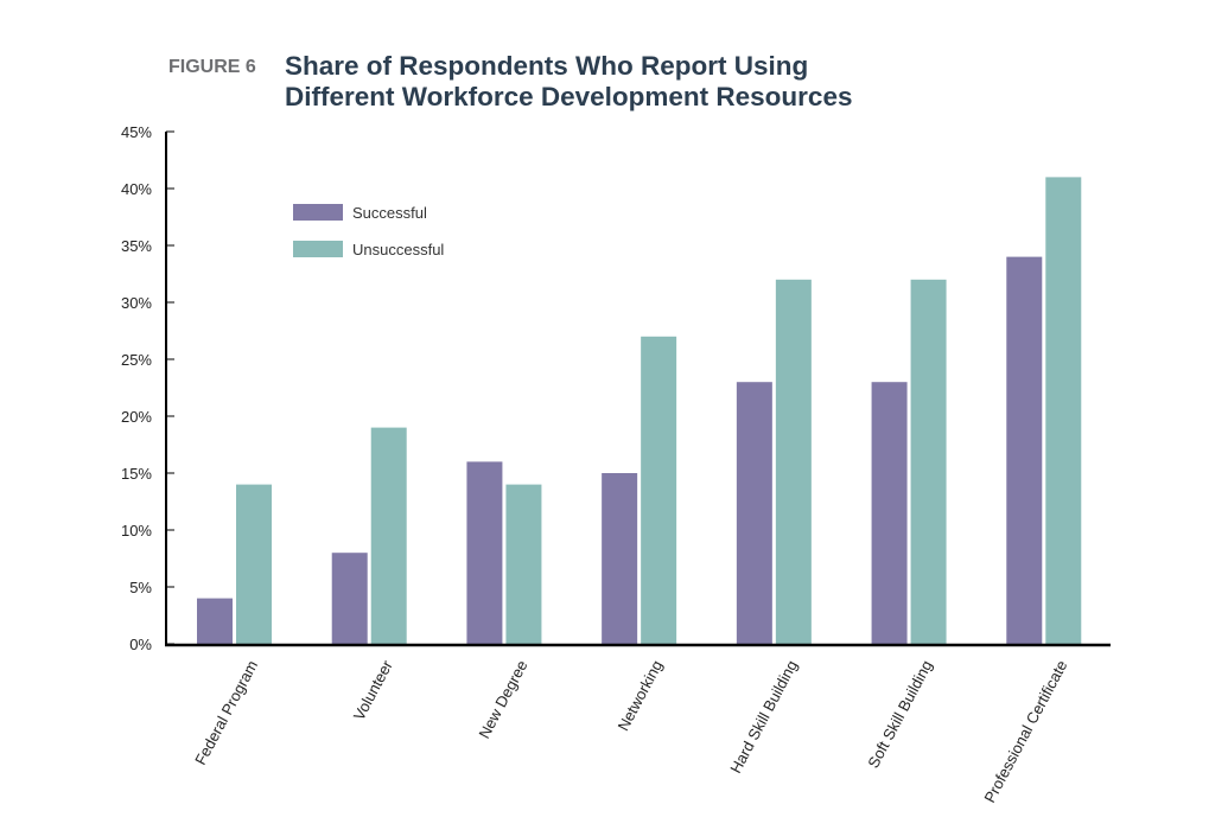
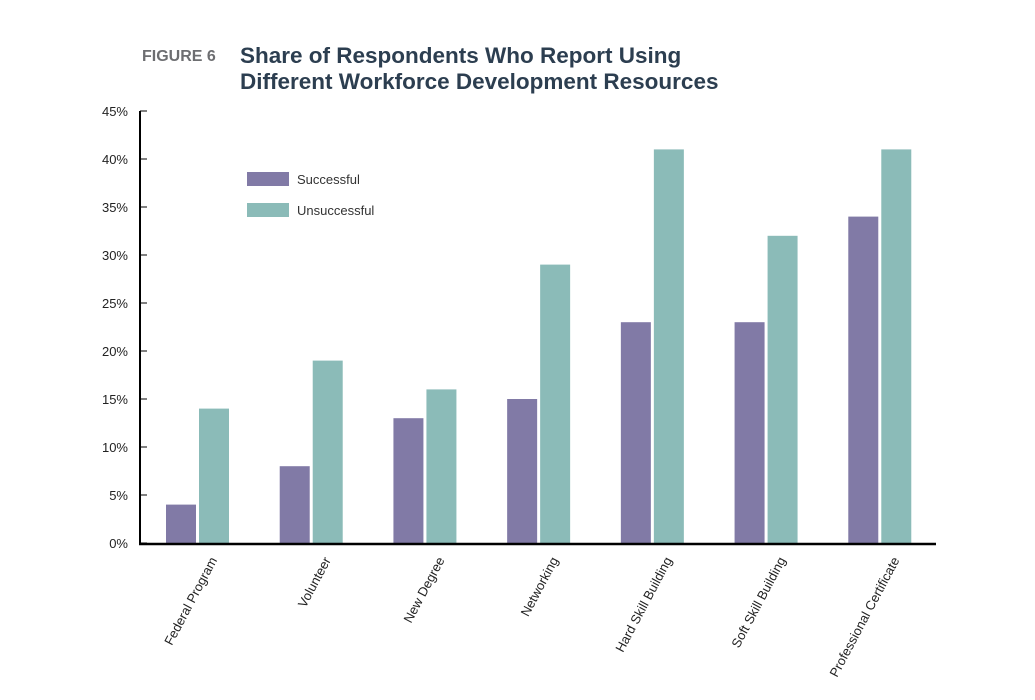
Successful/New Degree: 16% -> 13%
Unsuccessful/New Degree: 14% -> 16%
Unsuccessful/Networking: 27% -> 29%
Unsuccessful/Hard Skill Building: 32% -> 41%
